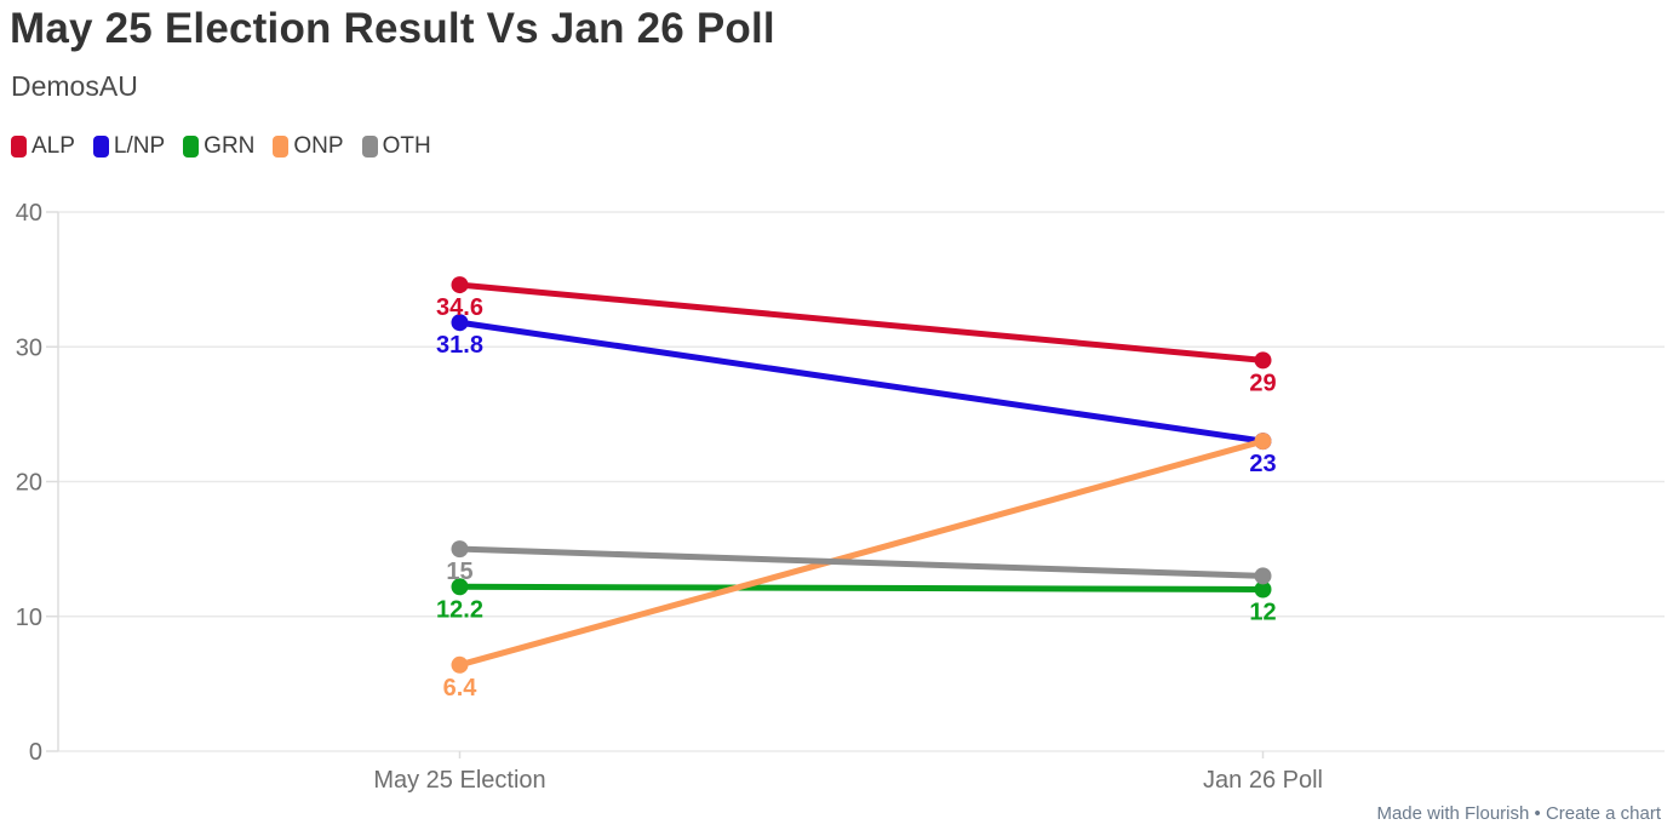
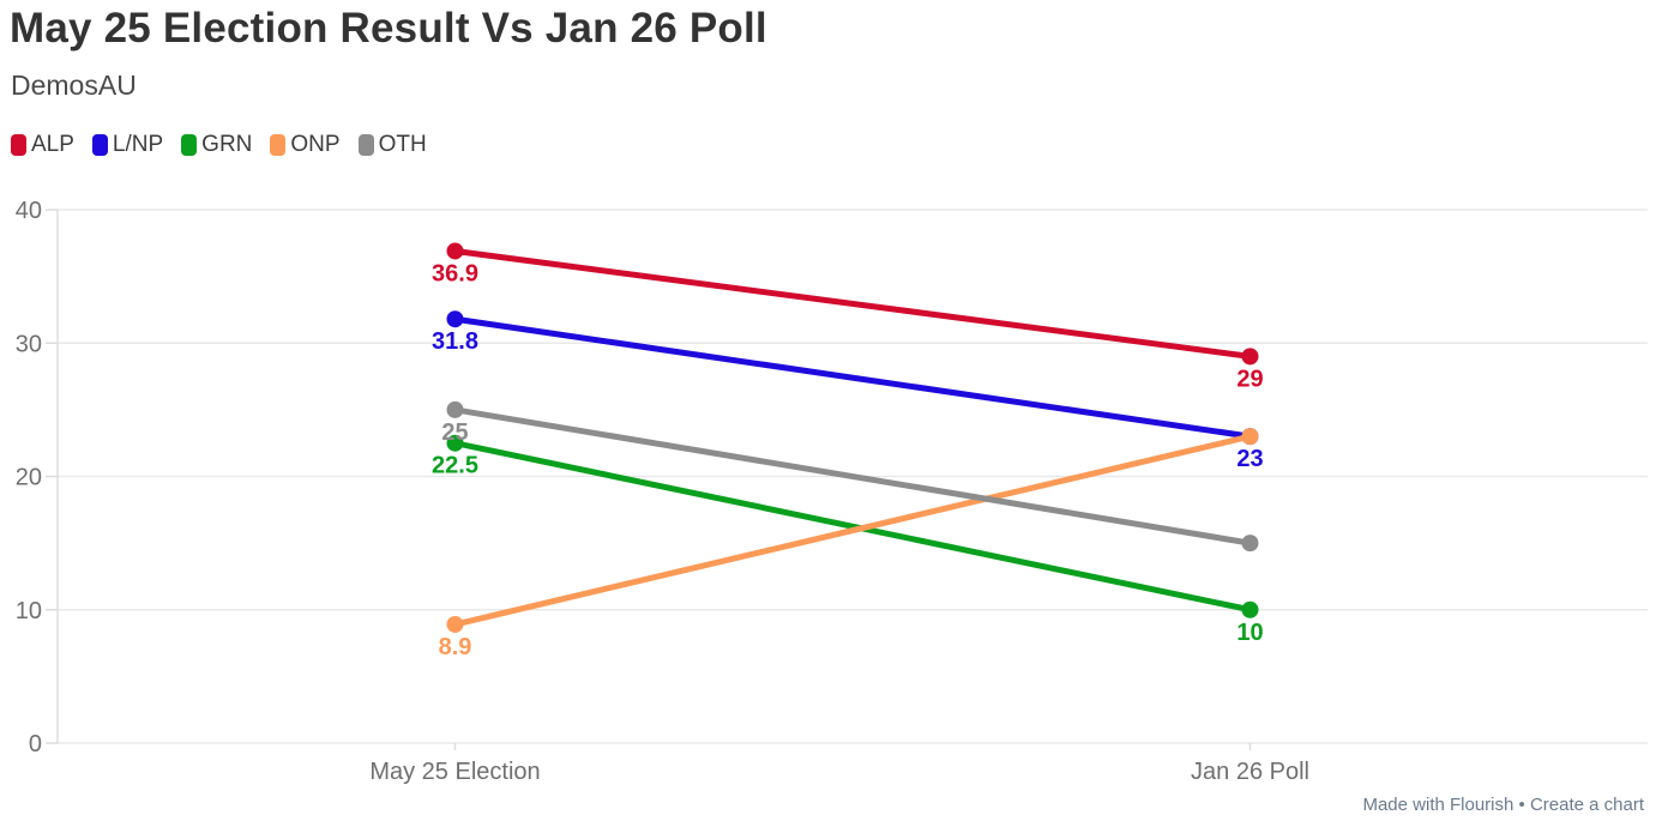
ALP/May 25 Election: 34.6 -> 36.9
GRN/May 25 Election: 12.2 -> 22.5
ONP/May 25 Election: 6.4 -> 8.9
OTH/May 25 Election: 15 -> 25
GRN/Jan 26 Poll: 12 -> 10
OTH/Jan 26 Poll: 13 -> 15
